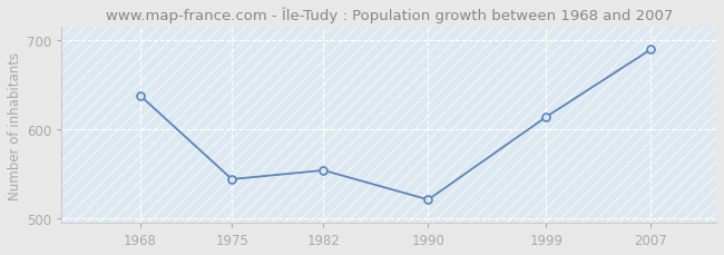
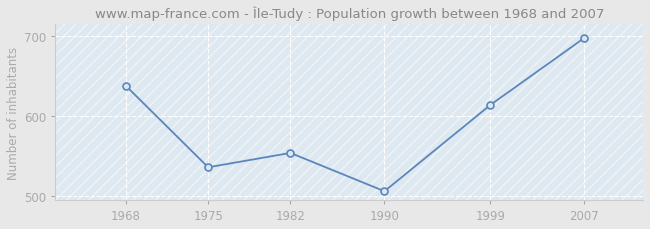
1975: 544 -> 536
1990: 521 -> 506
2007: 690 -> 698
